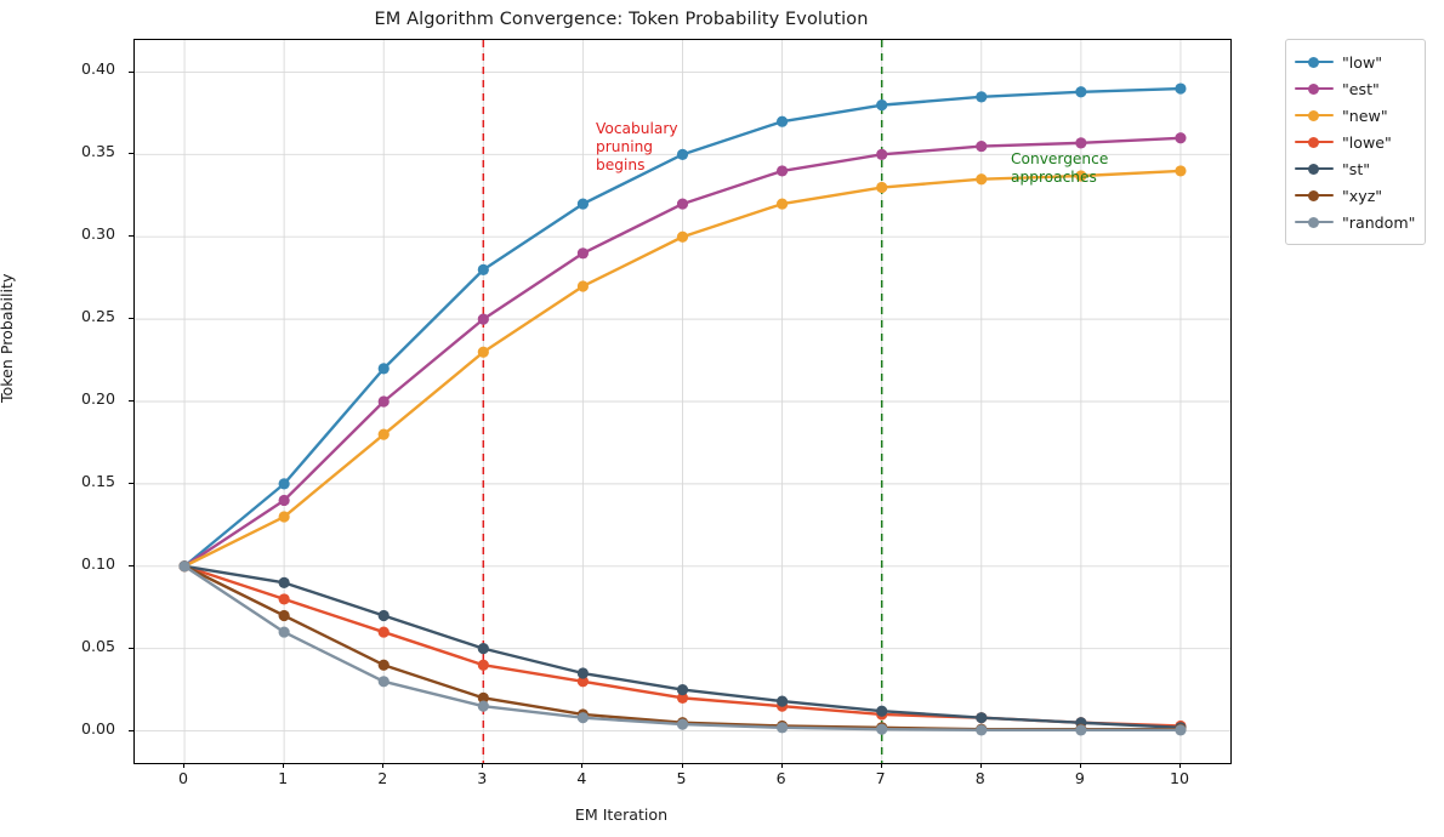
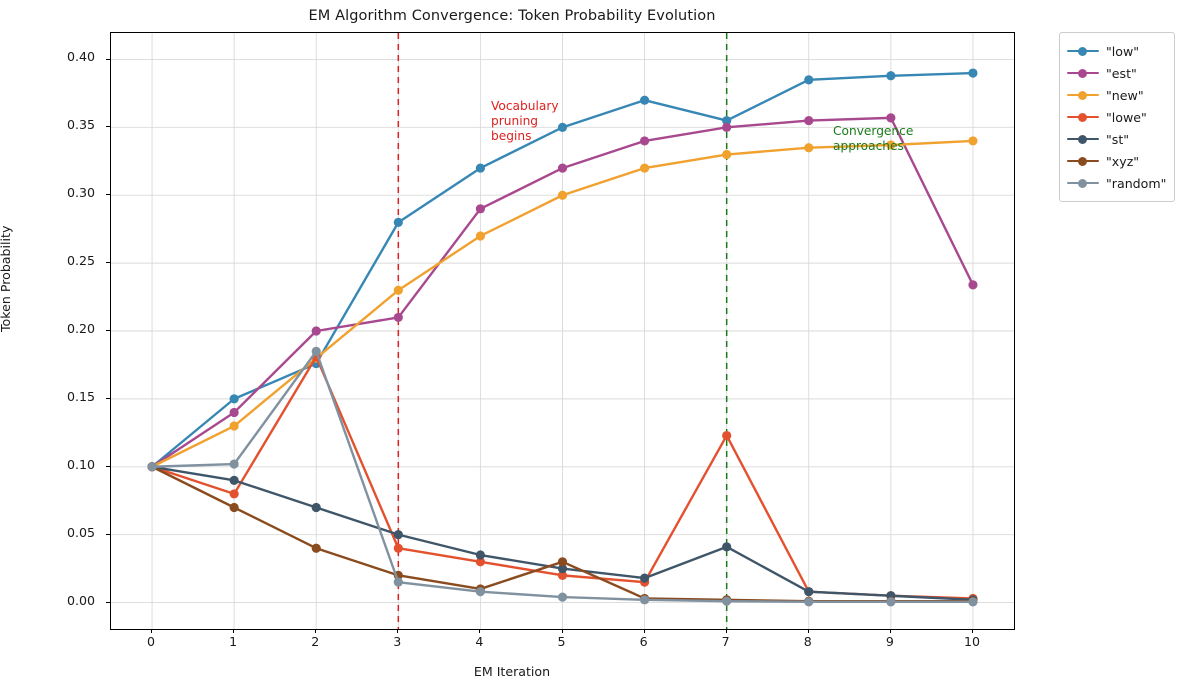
"random"/1: 0.060 -> 0.102
"low"/2: 0.220 -> 0.176
"lowe"/2: 0.060 -> 0.181
"random"/2: 0.030 -> 0.185
"est"/3: 0.250 -> 0.210
"xyz"/5: 0.005 -> 0.030
"low"/7: 0.380 -> 0.355
"lowe"/7: 0.010 -> 0.123
"st"/7: 0.012 -> 0.041
"est"/10: 0.360 -> 0.234
